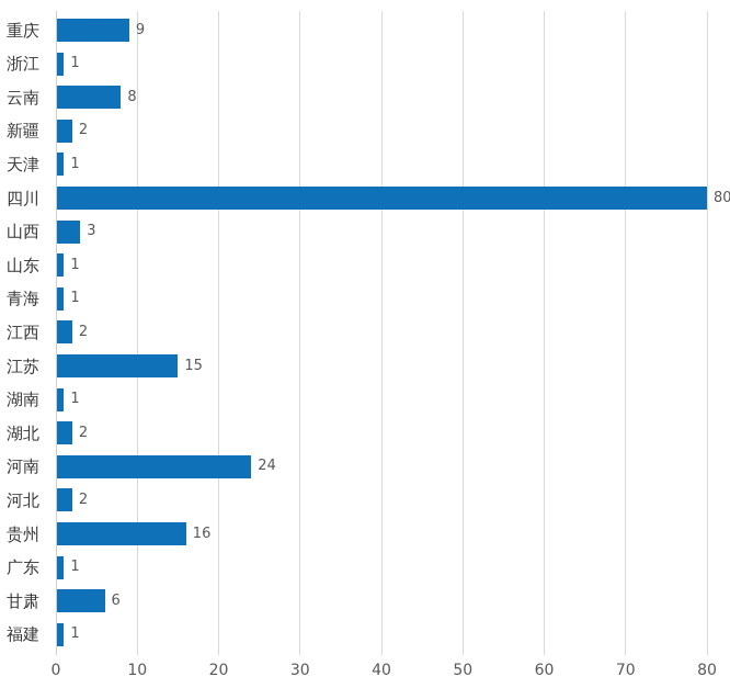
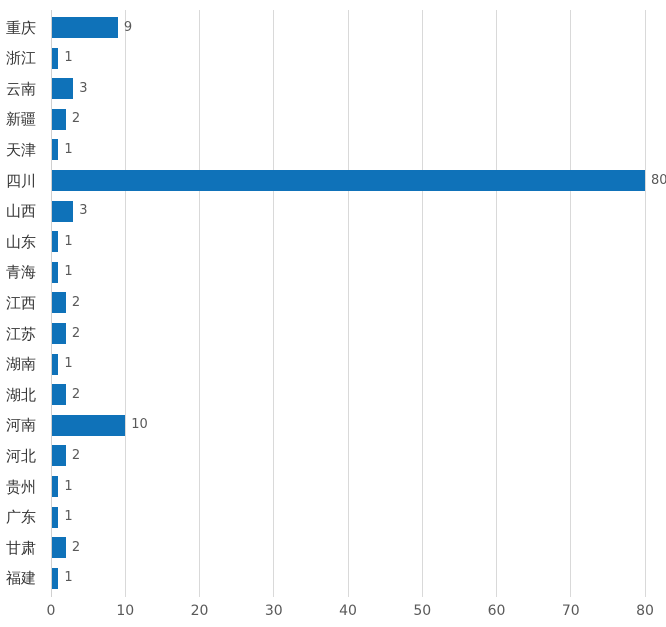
云南: 8 -> 3
江苏: 15 -> 2
河南: 24 -> 10
贵州: 16 -> 1
甘肃: 6 -> 2
